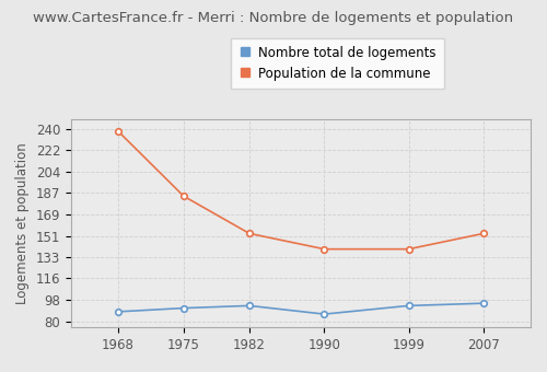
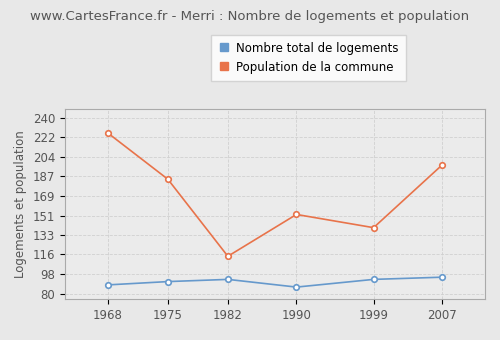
Population de la commune/1968: 238 -> 226
Population de la commune/1982: 153 -> 114
Population de la commune/1990: 140 -> 152
Population de la commune/2007: 153 -> 197
